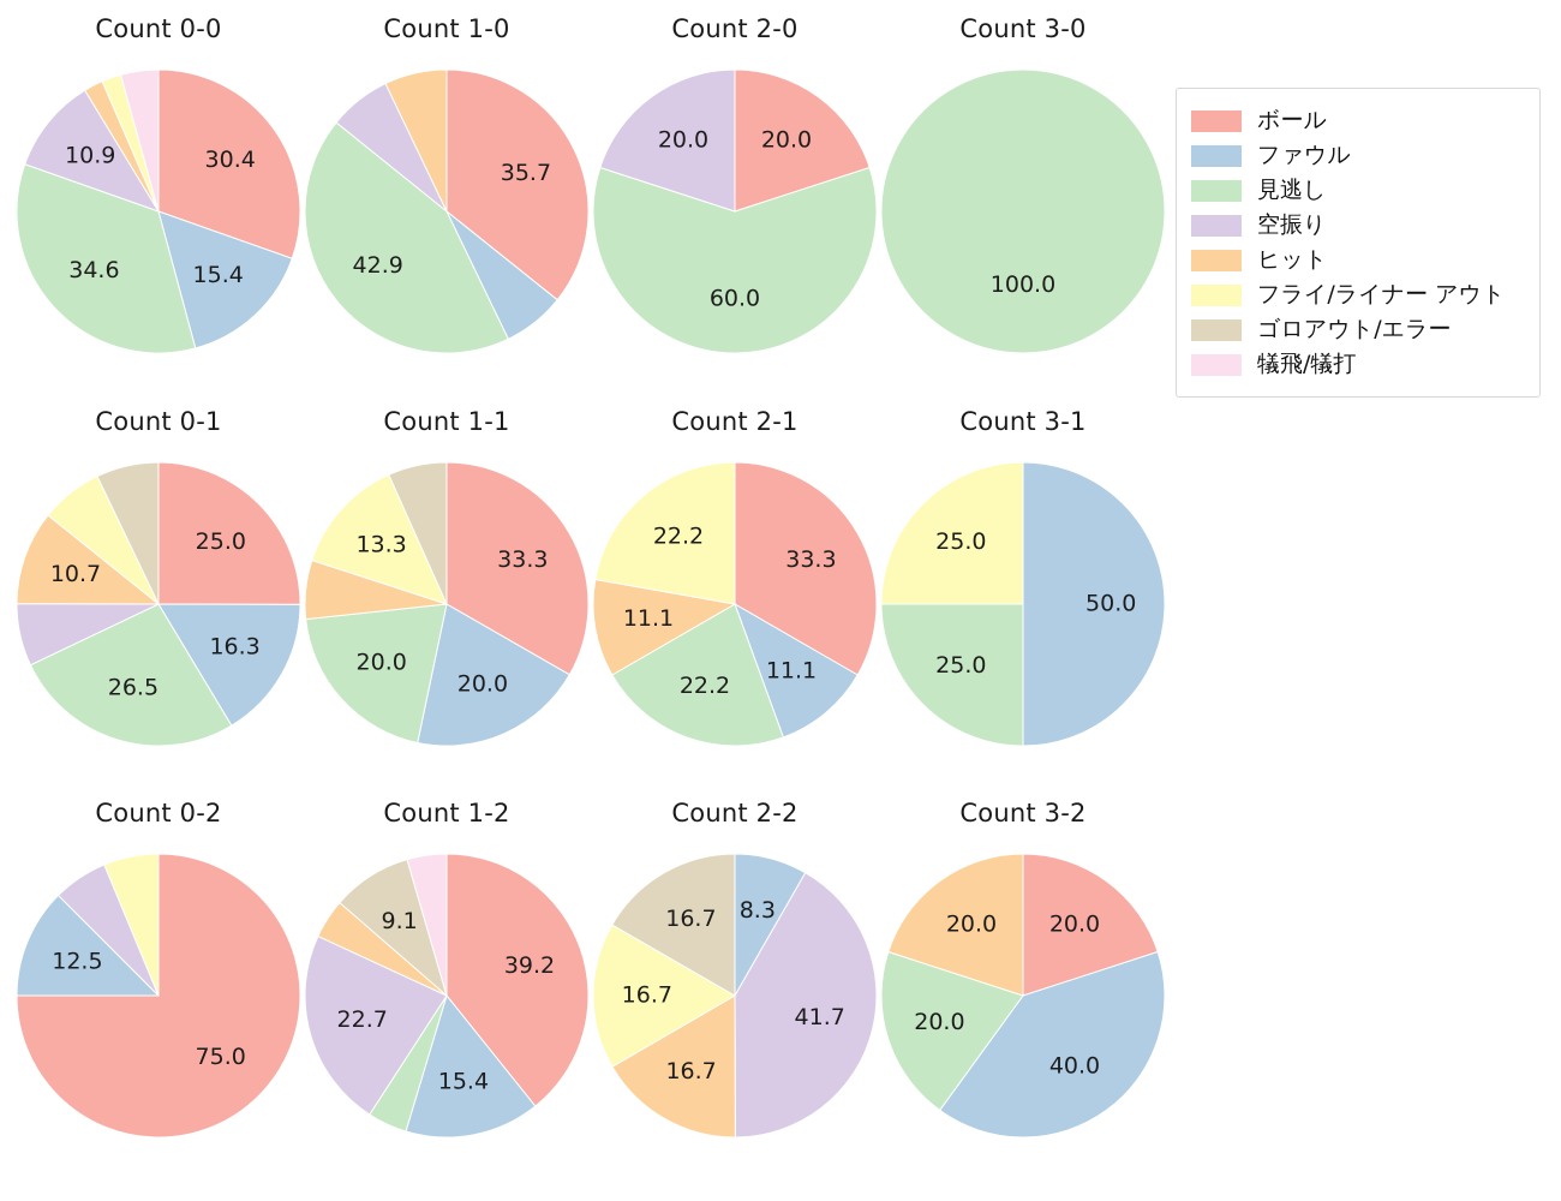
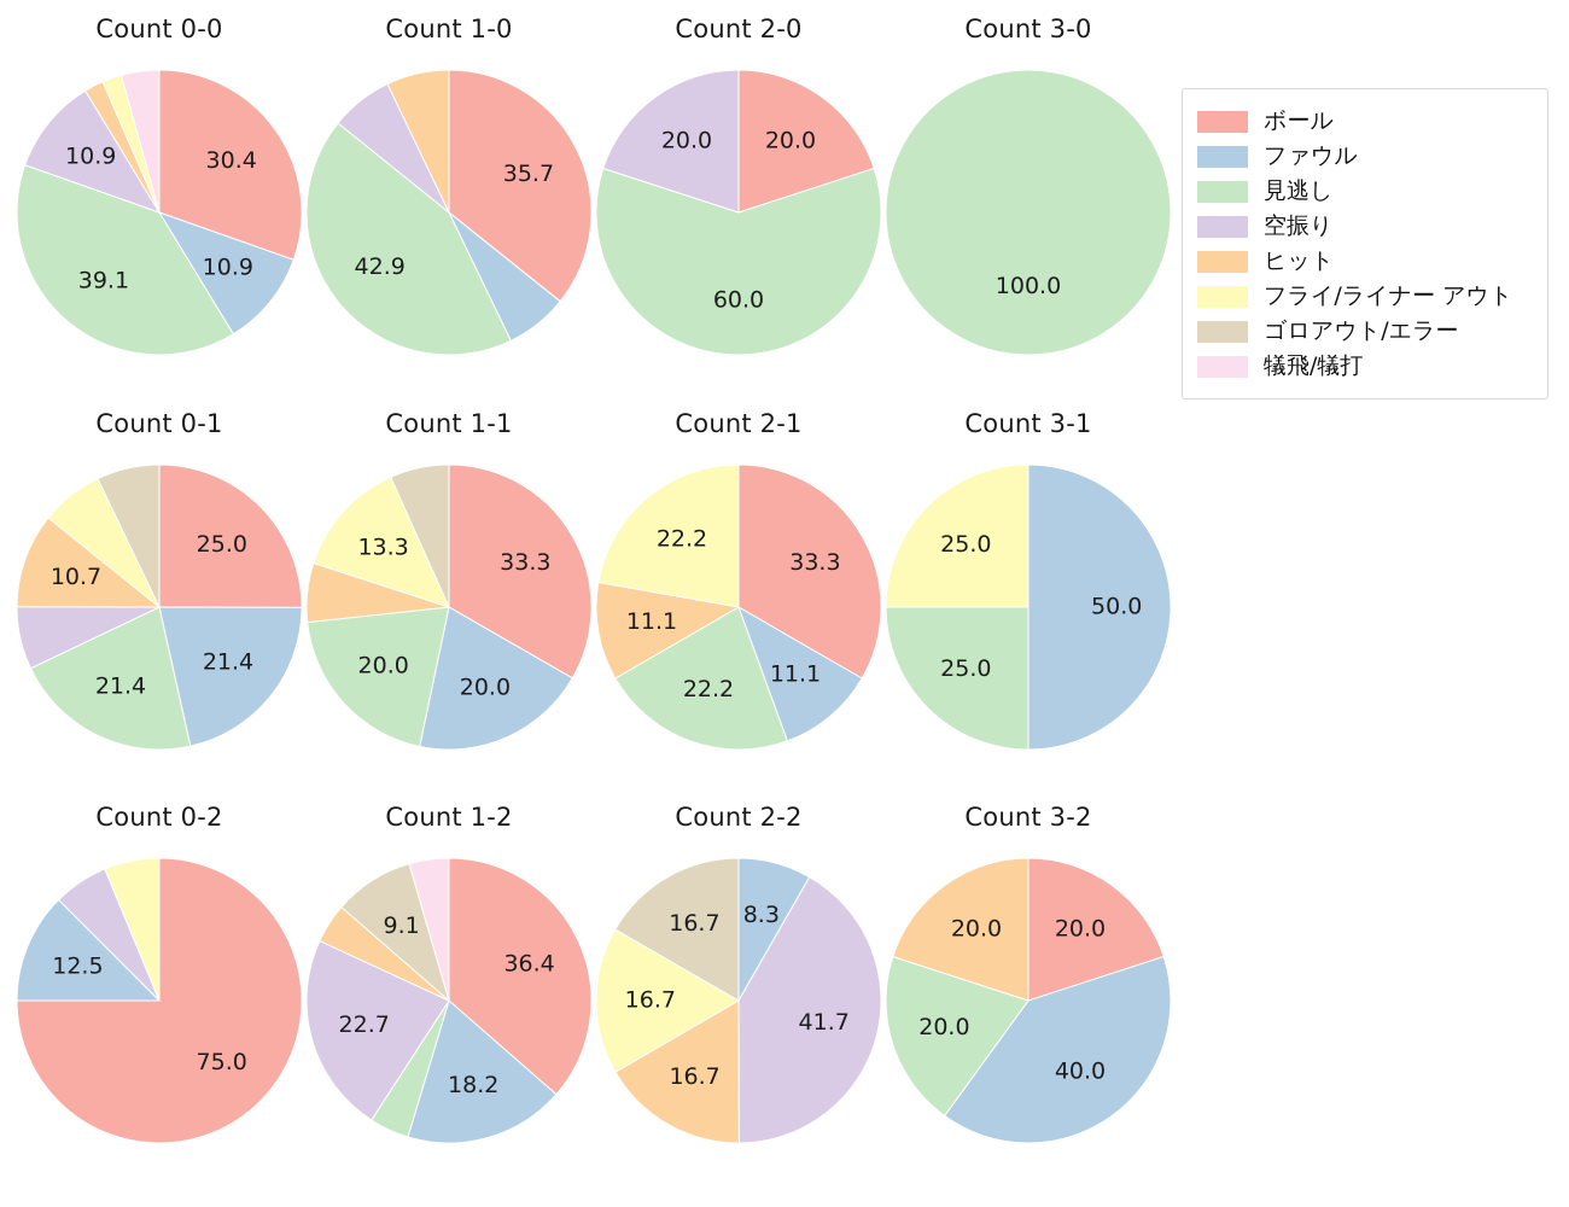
Count 0-0/ファウル: 15.4 -> 10.9
Count 0-0/見逃し: 34.6 -> 39.1
Count 0-1/ファウル: 16.3 -> 21.4
Count 0-1/見逃し: 26.5 -> 21.4
Count 1-2/ボール: 39.2 -> 36.4
Count 1-2/ファウル: 15.4 -> 18.2
